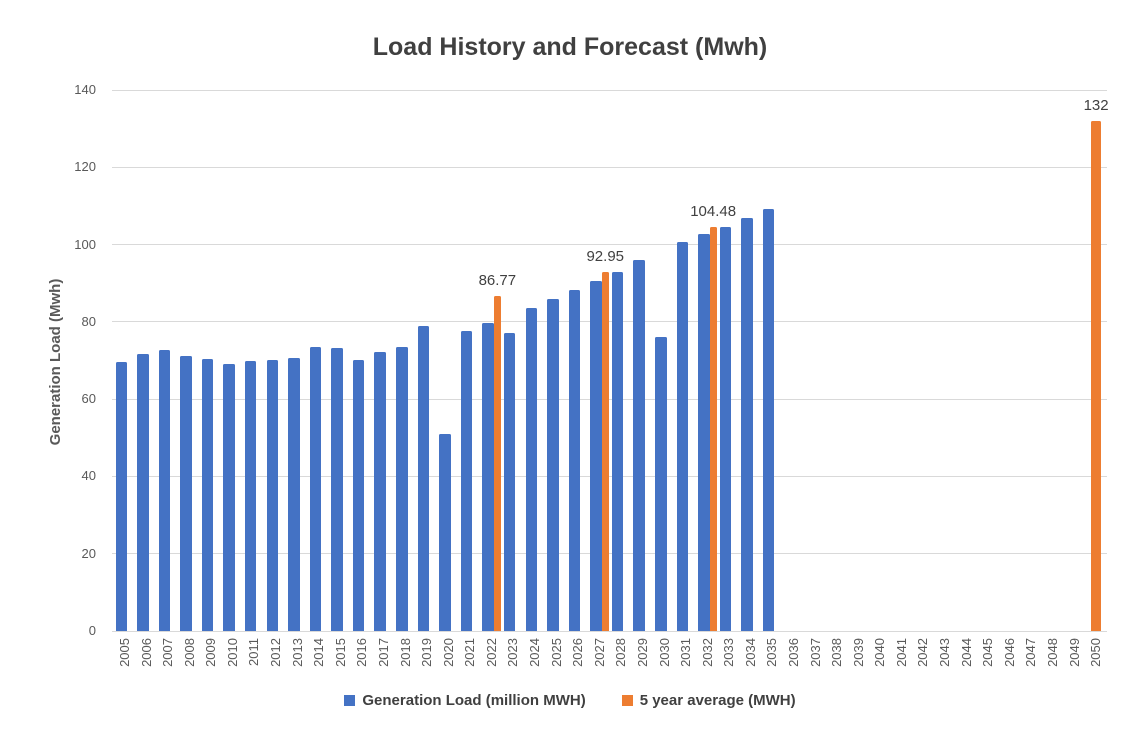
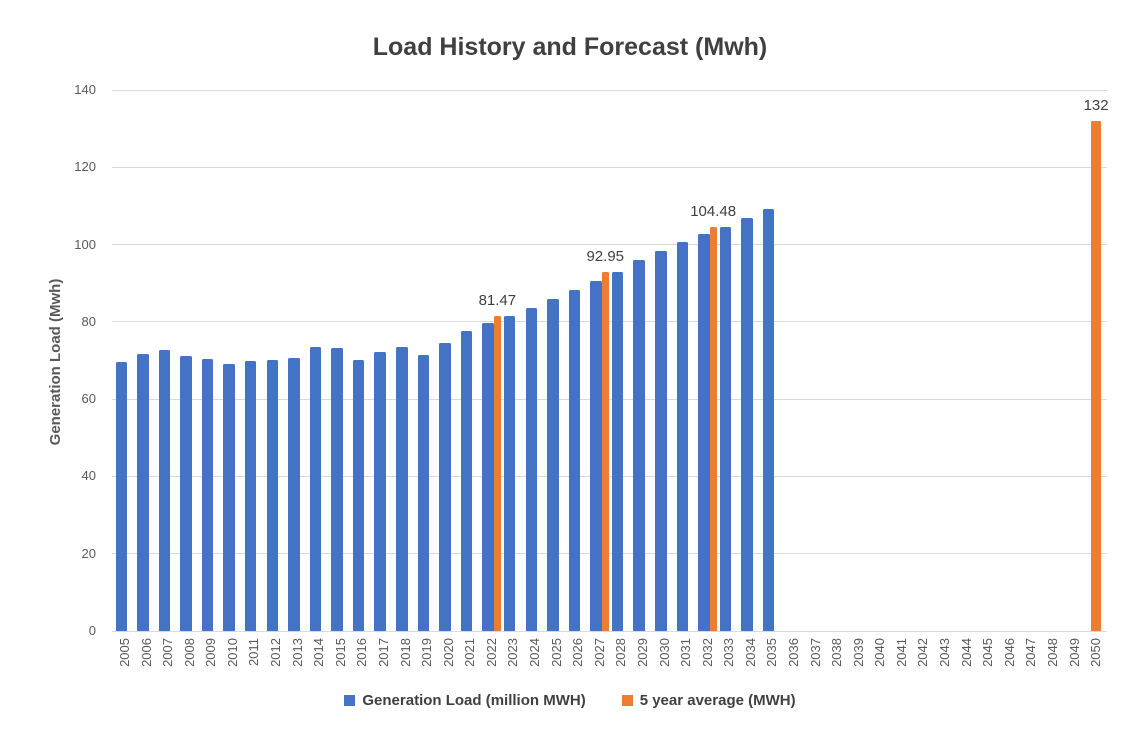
Generation Load (million MWH)/2019: 79 -> 71
Generation Load (million MWH)/2020: 51 -> 75
5 year average (MWH)/2022: 86.77 -> 81.47
Generation Load (million MWH)/2023: 77 -> 82
Generation Load (million MWH)/2030: 76 -> 98
